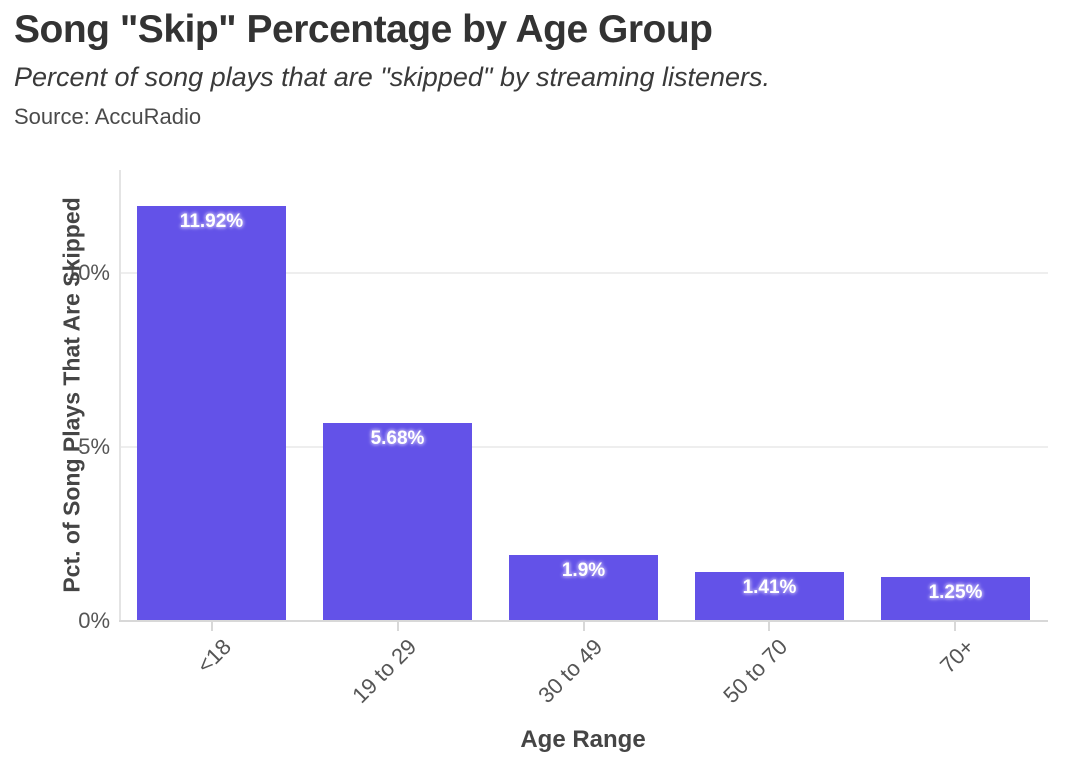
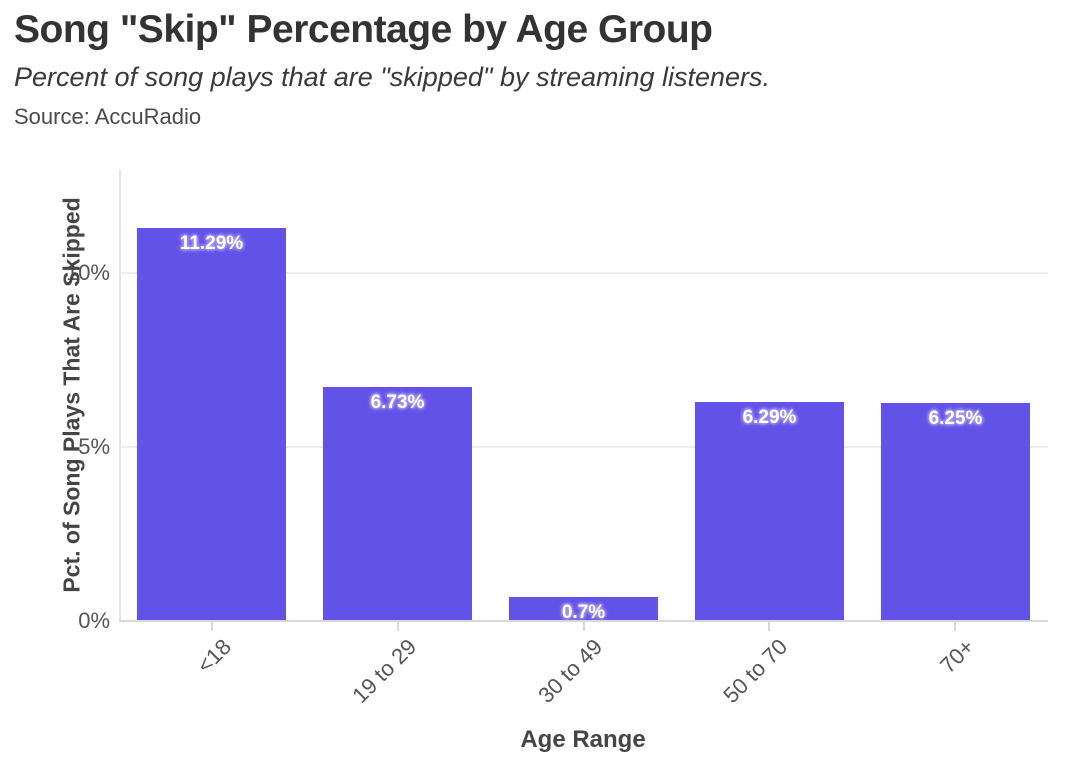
<18: 11.92% -> 11.29%
19 to 29: 5.68% -> 6.73%
30 to 49: 1.9% -> 0.7%
50 to 70: 1.41% -> 6.29%
70+: 1.25% -> 6.25%
